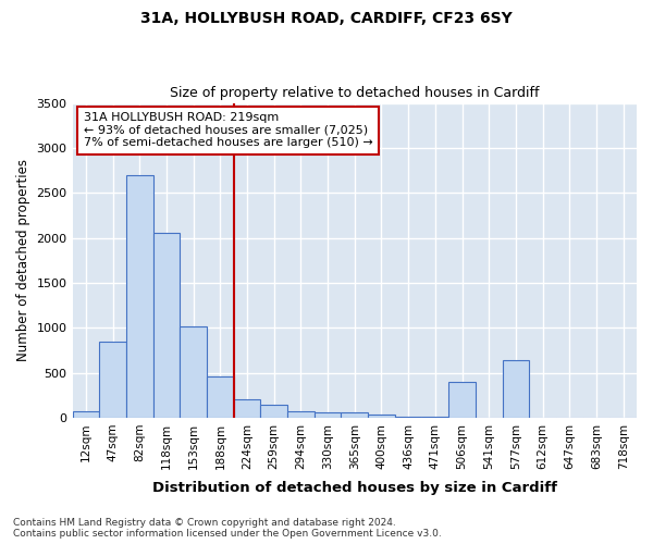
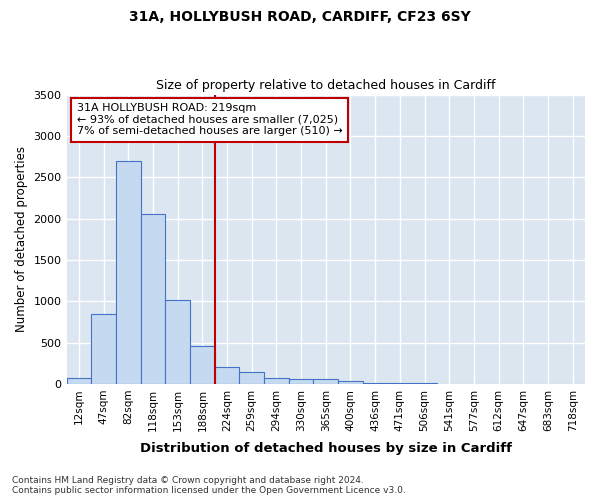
506sqm: 400 -> 0
577sqm: 640 -> 0
